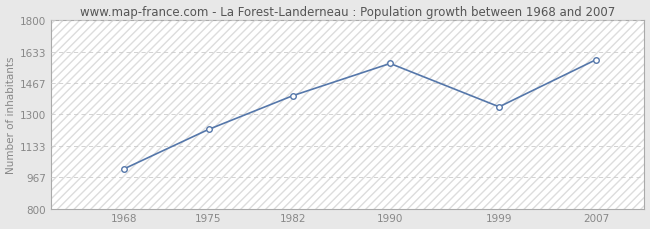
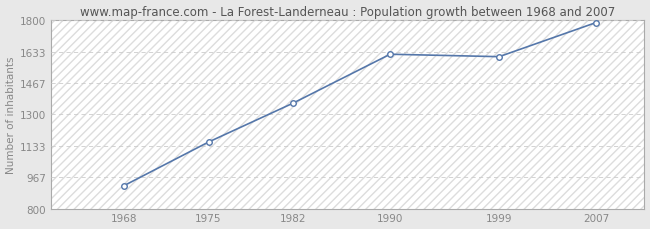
1968: 1010 -> 920
1975: 1220 -> 1150
1982: 1400 -> 1360
1990: 1570 -> 1620
1999: 1340 -> 1610
2007: 1590 -> 1790
